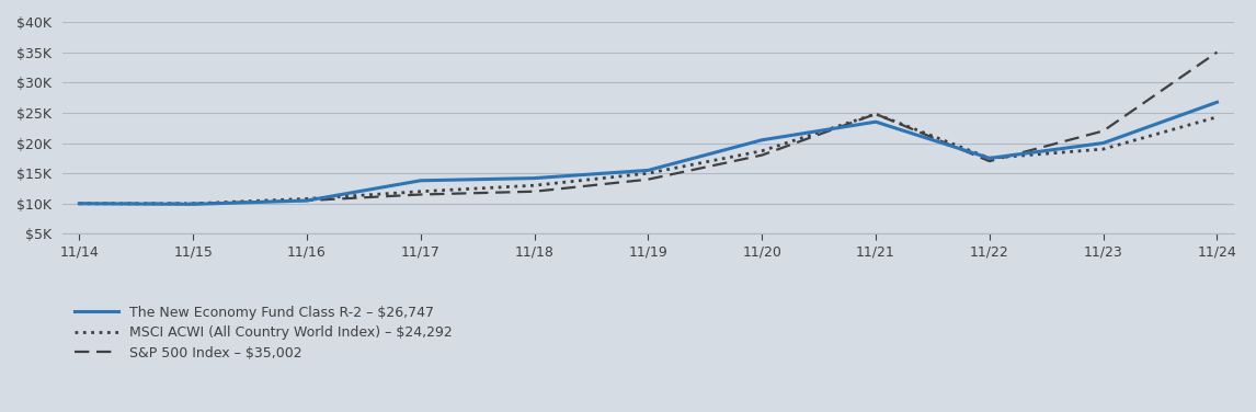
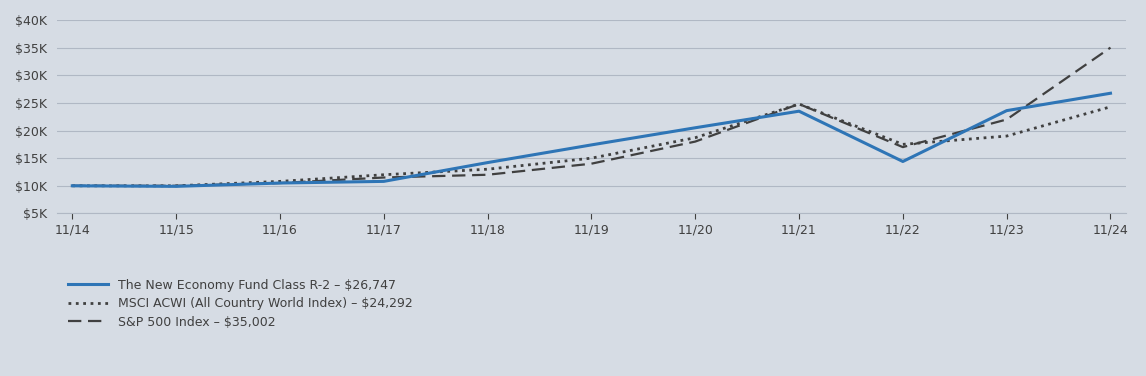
The New Economy Fund Class R-2 – $26,747/11/17: $13.8K -> $10.8K
The New Economy Fund Class R-2 – $26,747/11/19: $15.5K -> $17.4K
The New Economy Fund Class R-2 – $26,747/11/22: $17.5K -> $14.4K
The New Economy Fund Class R-2 – $26,747/11/23: $20.0K -> $23.6K
